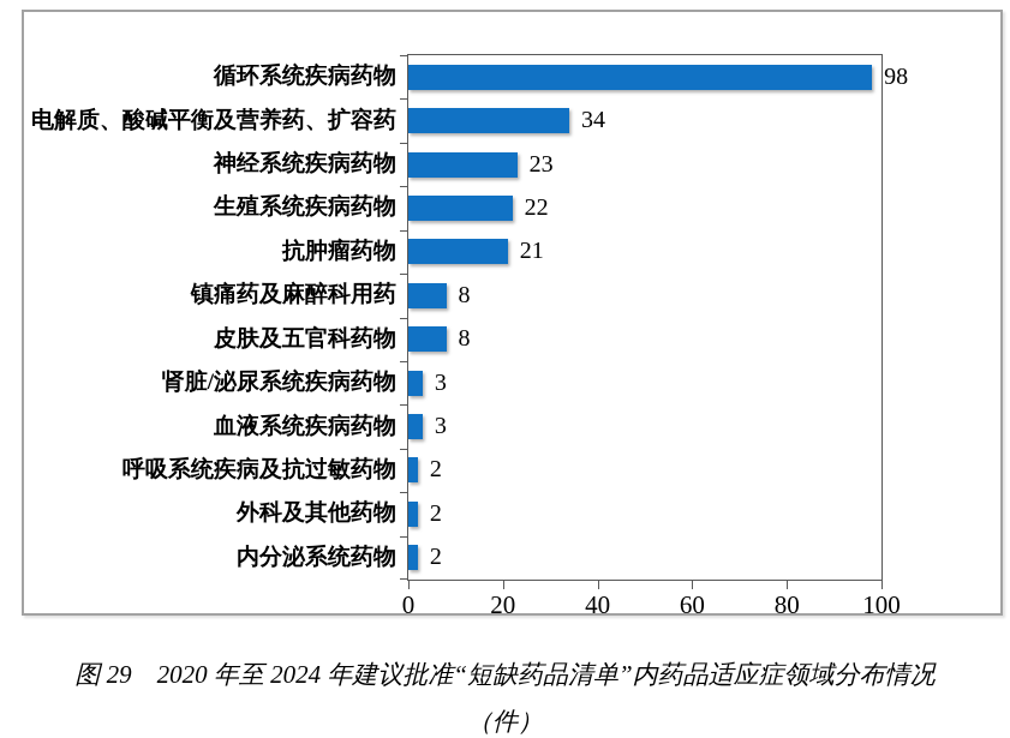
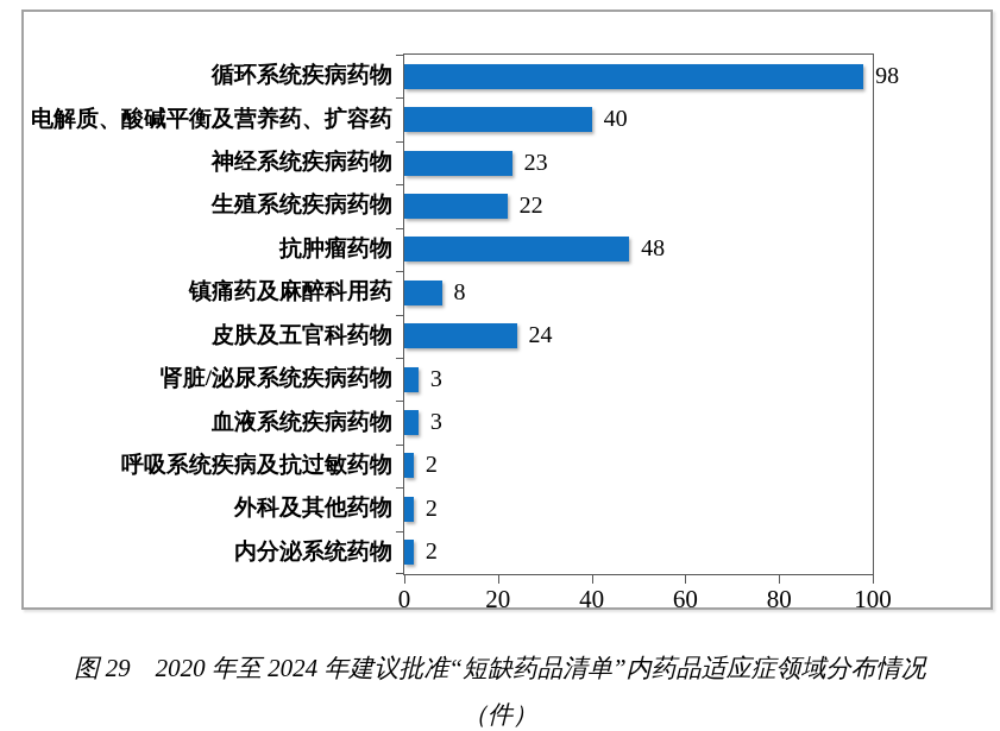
电解质、酸碱平衡及营养药、扩容药: 34 -> 40
抗肿瘤药物: 21 -> 48
皮肤及五官科药物: 8 -> 24
